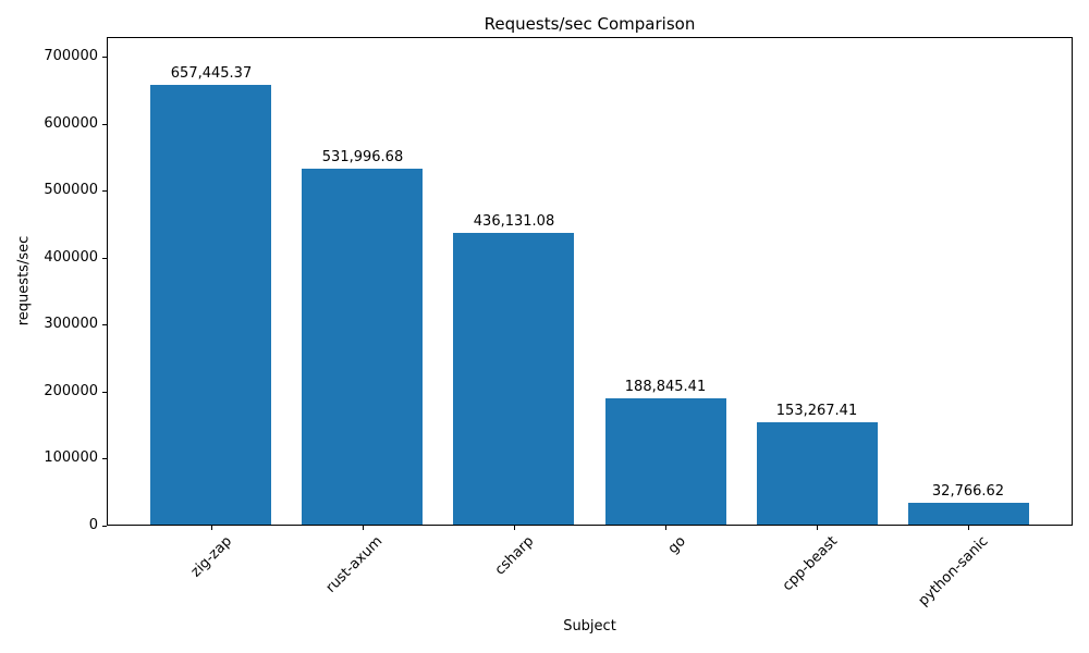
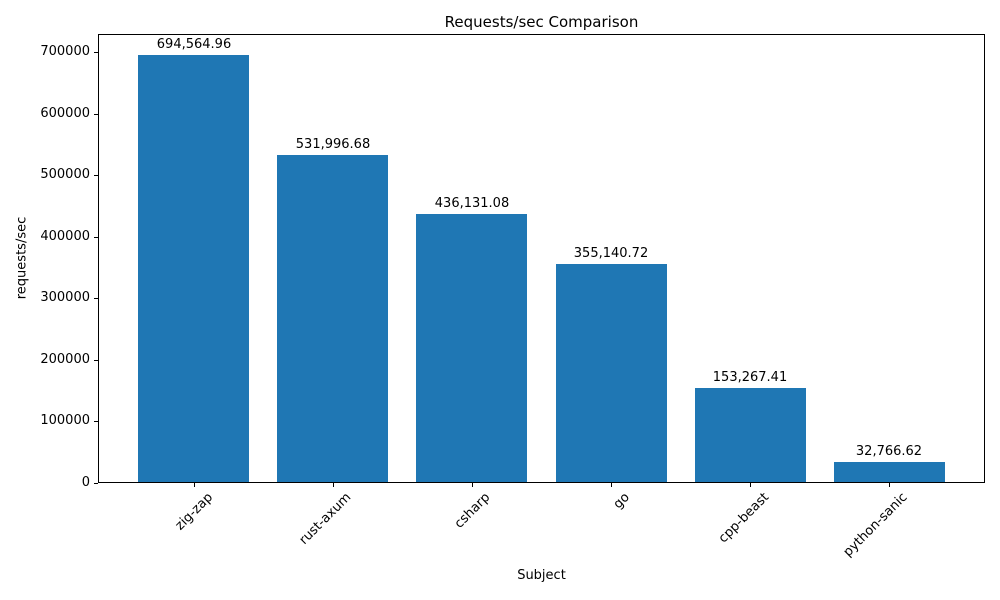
zig-zap: 657,445.37 -> 694,564.96
go: 188,845.41 -> 355,140.72
